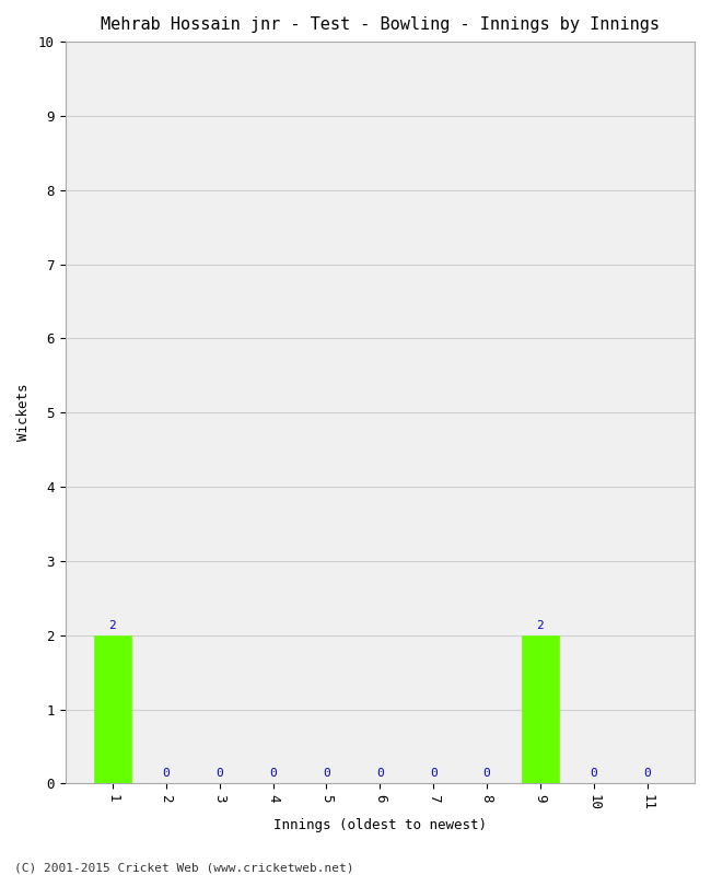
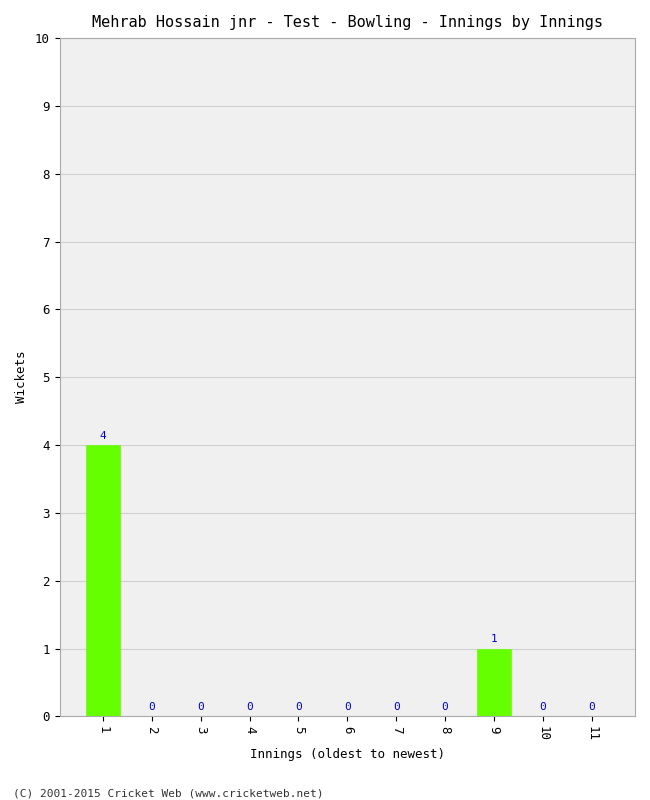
1: 2 -> 4
9: 2 -> 1
